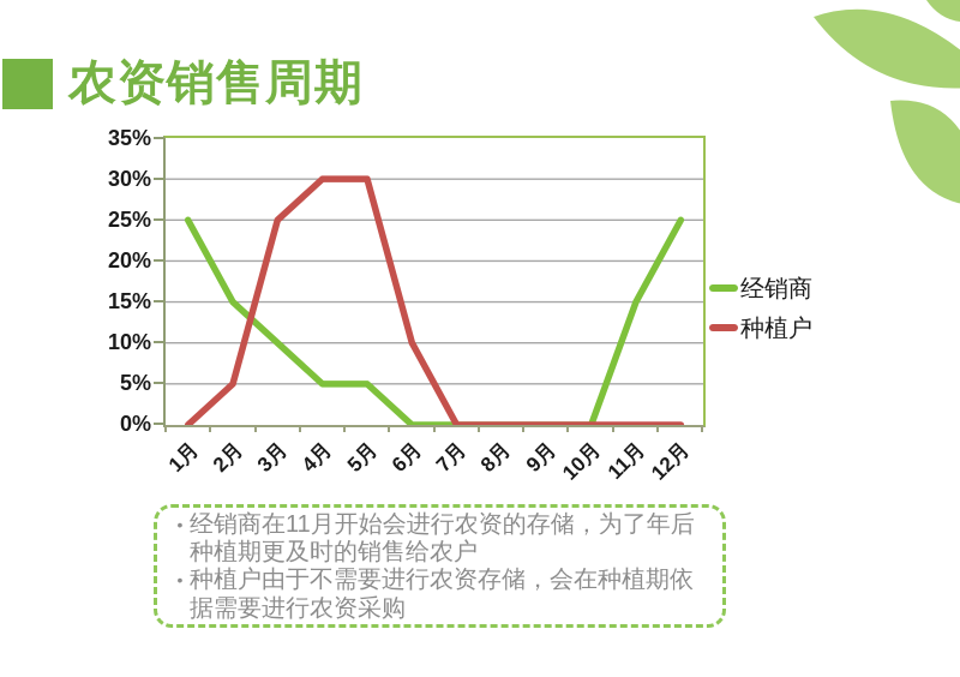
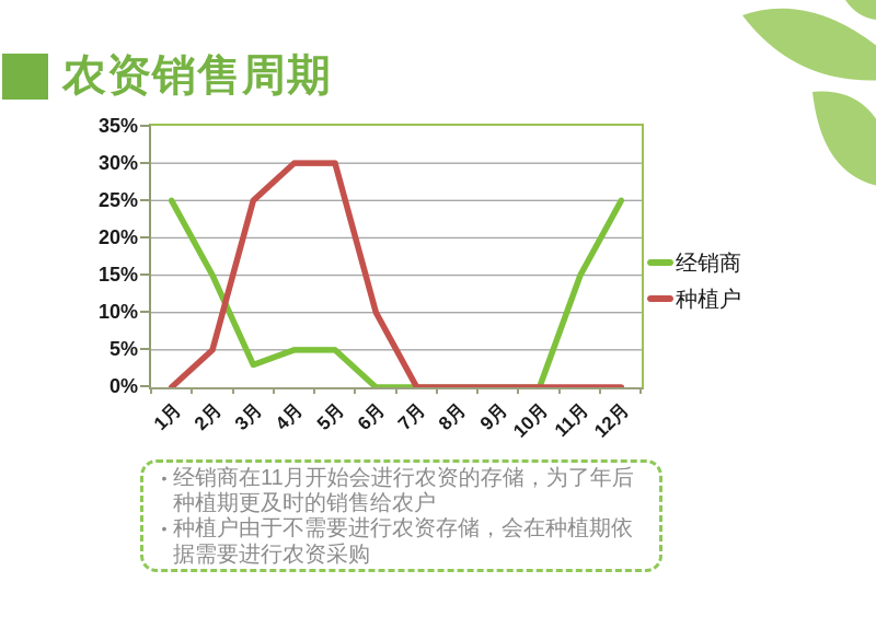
经销商/3月: 10% -> 3%
